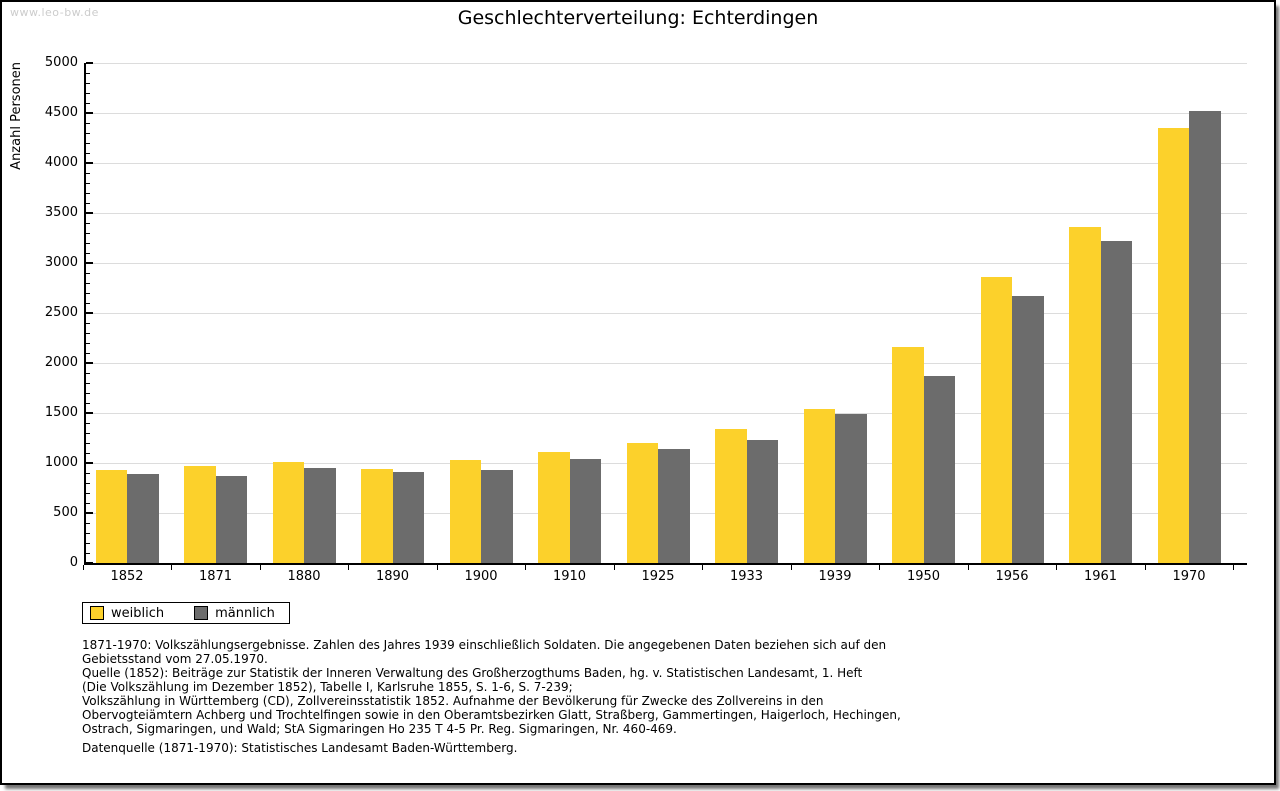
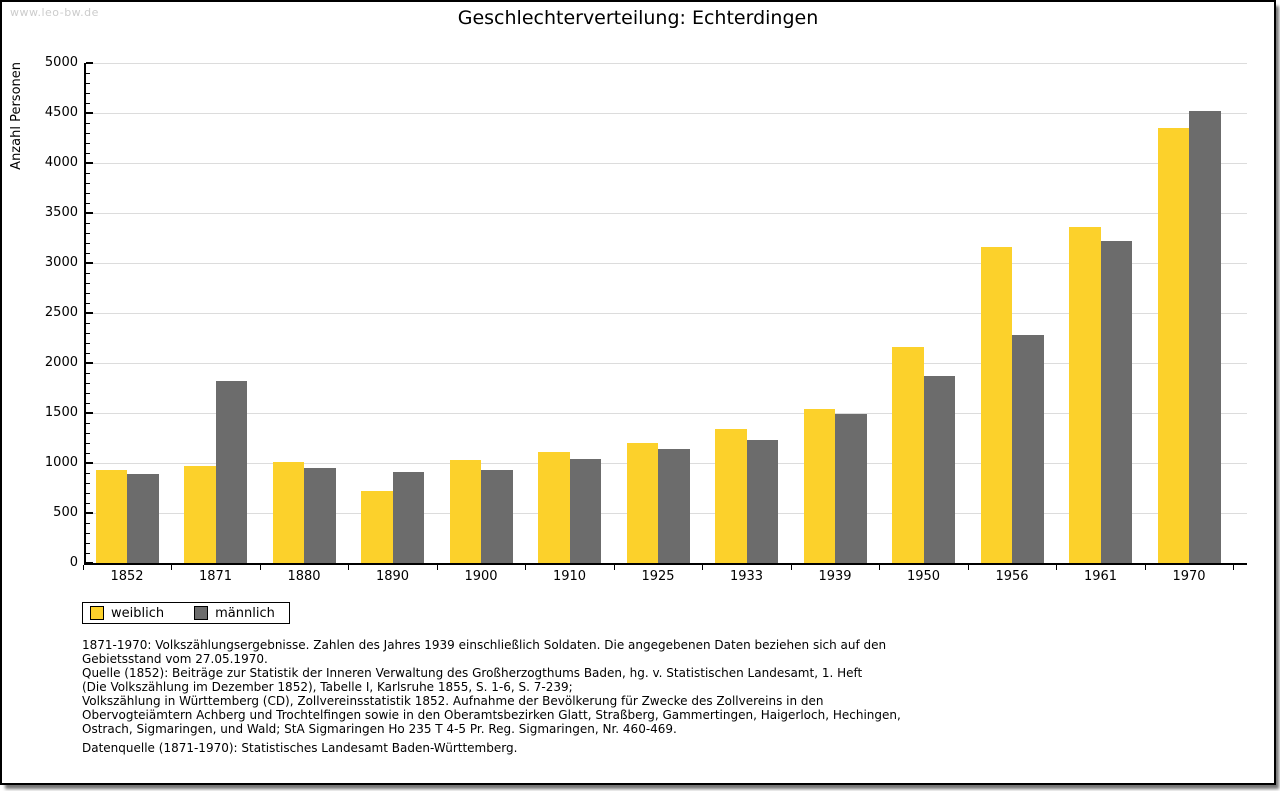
männlich/1871: 880 -> 1820
weiblich/1890: 940 -> 720
weiblich/1956: 2860 -> 3160
männlich/1956: 2670 -> 2280
